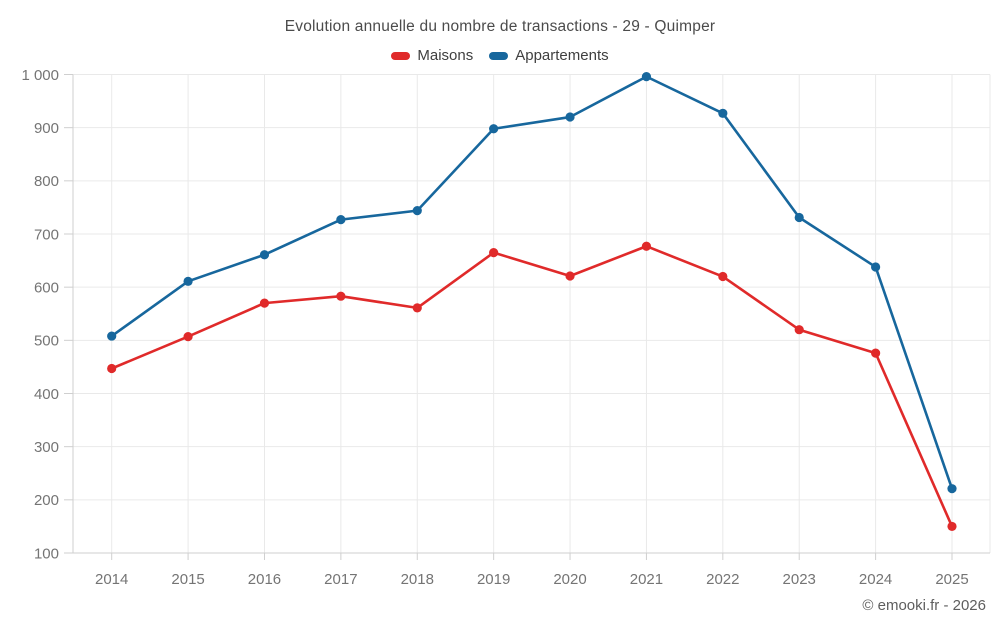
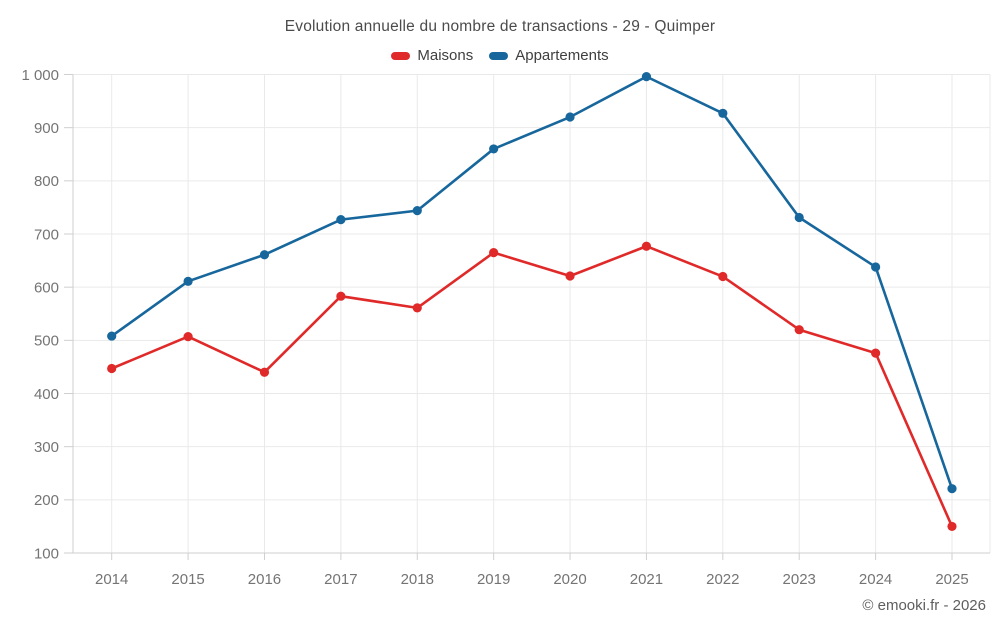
Maisons/2016: 570 -> 440
Appartements/2019: 900 -> 860
